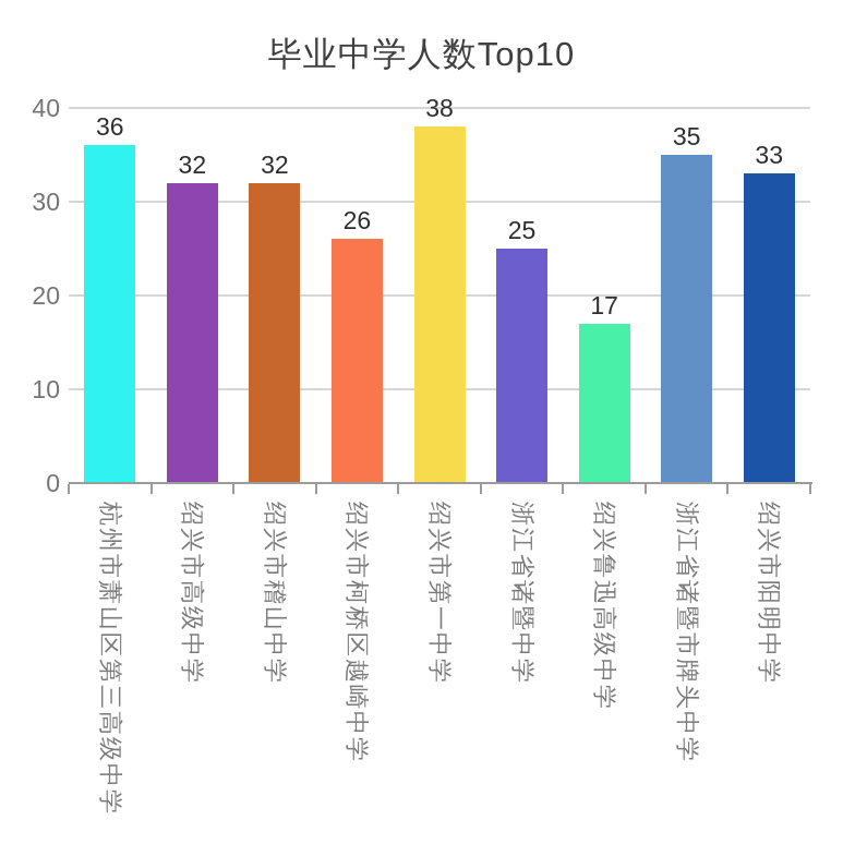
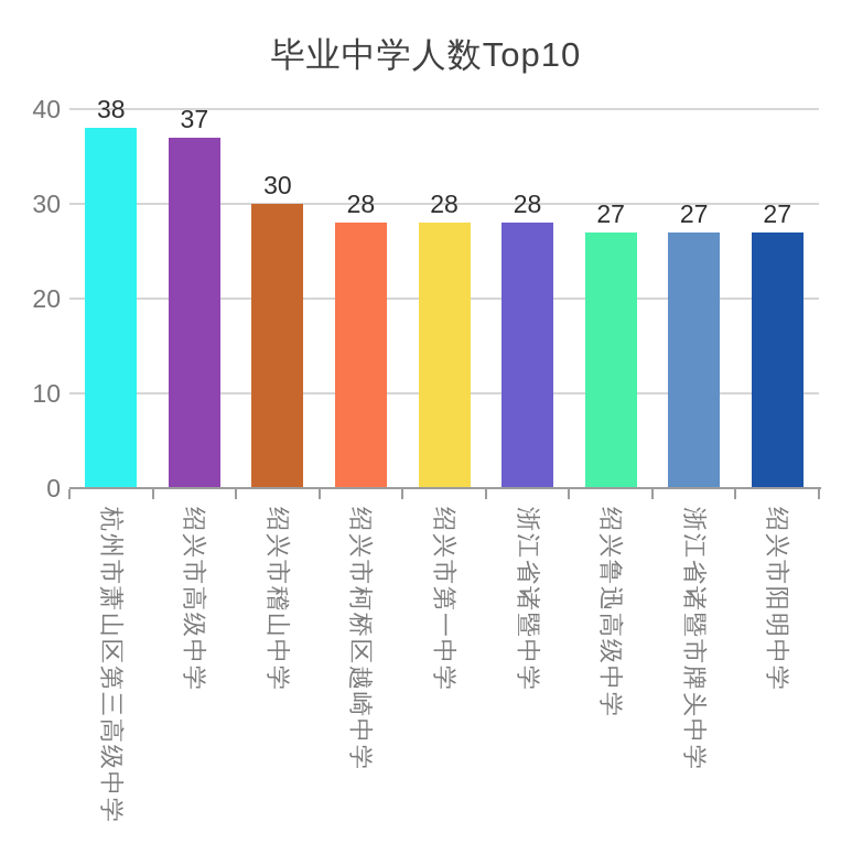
杭州市萧山区第三高级中学: 36 -> 38
绍兴市高级中学: 32 -> 37
绍兴市稽山中学: 32 -> 30
绍兴市柯桥区越崎中学: 26 -> 28
绍兴市第一中学: 38 -> 28
浙江省诸暨中学: 25 -> 28
绍兴鲁迅高级中学: 17 -> 27
浙江省诸暨市牌头中学: 35 -> 27
绍兴市阳明中学: 33 -> 27
